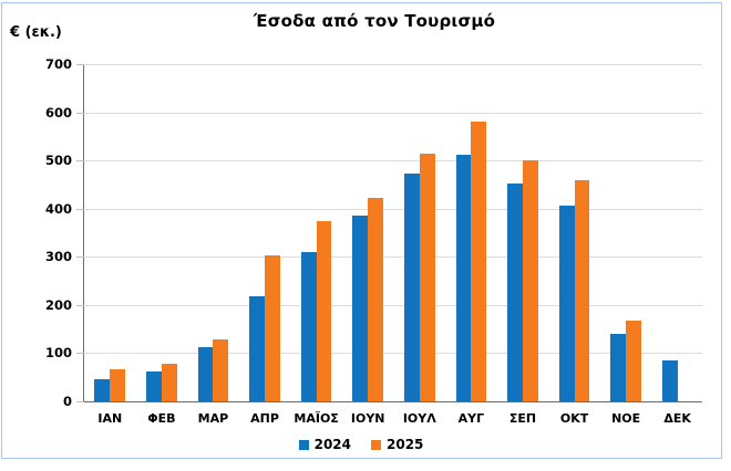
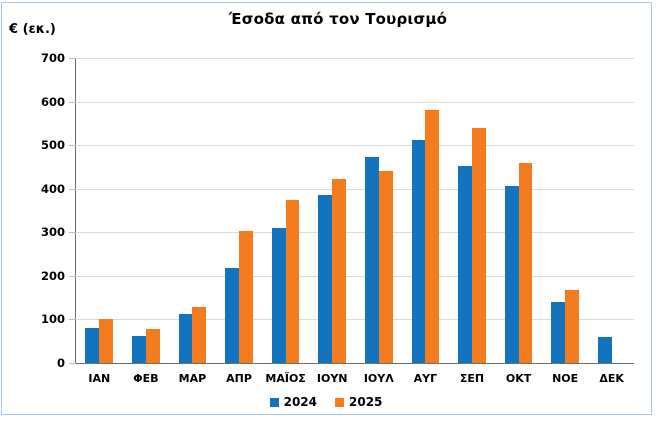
2024/ΙΑΝ: 40 -> 80
2025/ΙΑΝ: 70 -> 100
2025/ΙΟΥΛ: 510 -> 440
2025/ΣΕΠ: 500 -> 540
2024/ΔΕΚ: 90 -> 60
